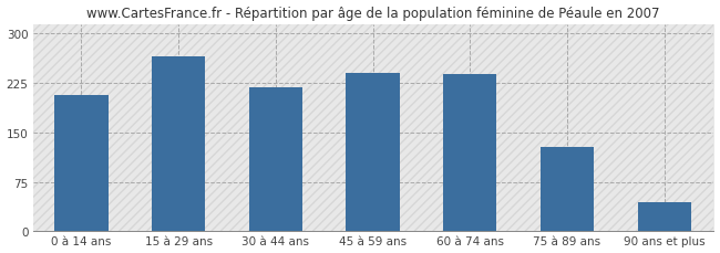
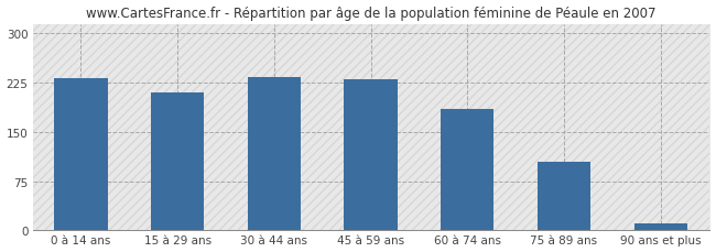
0 à 14 ans: 206 -> 232
15 à 29 ans: 266 -> 210
30 à 44 ans: 218 -> 233
45 à 59 ans: 240 -> 230
60 à 74 ans: 238 -> 185
75 à 89 ans: 128 -> 105
90 ans et plus: 44 -> 10
